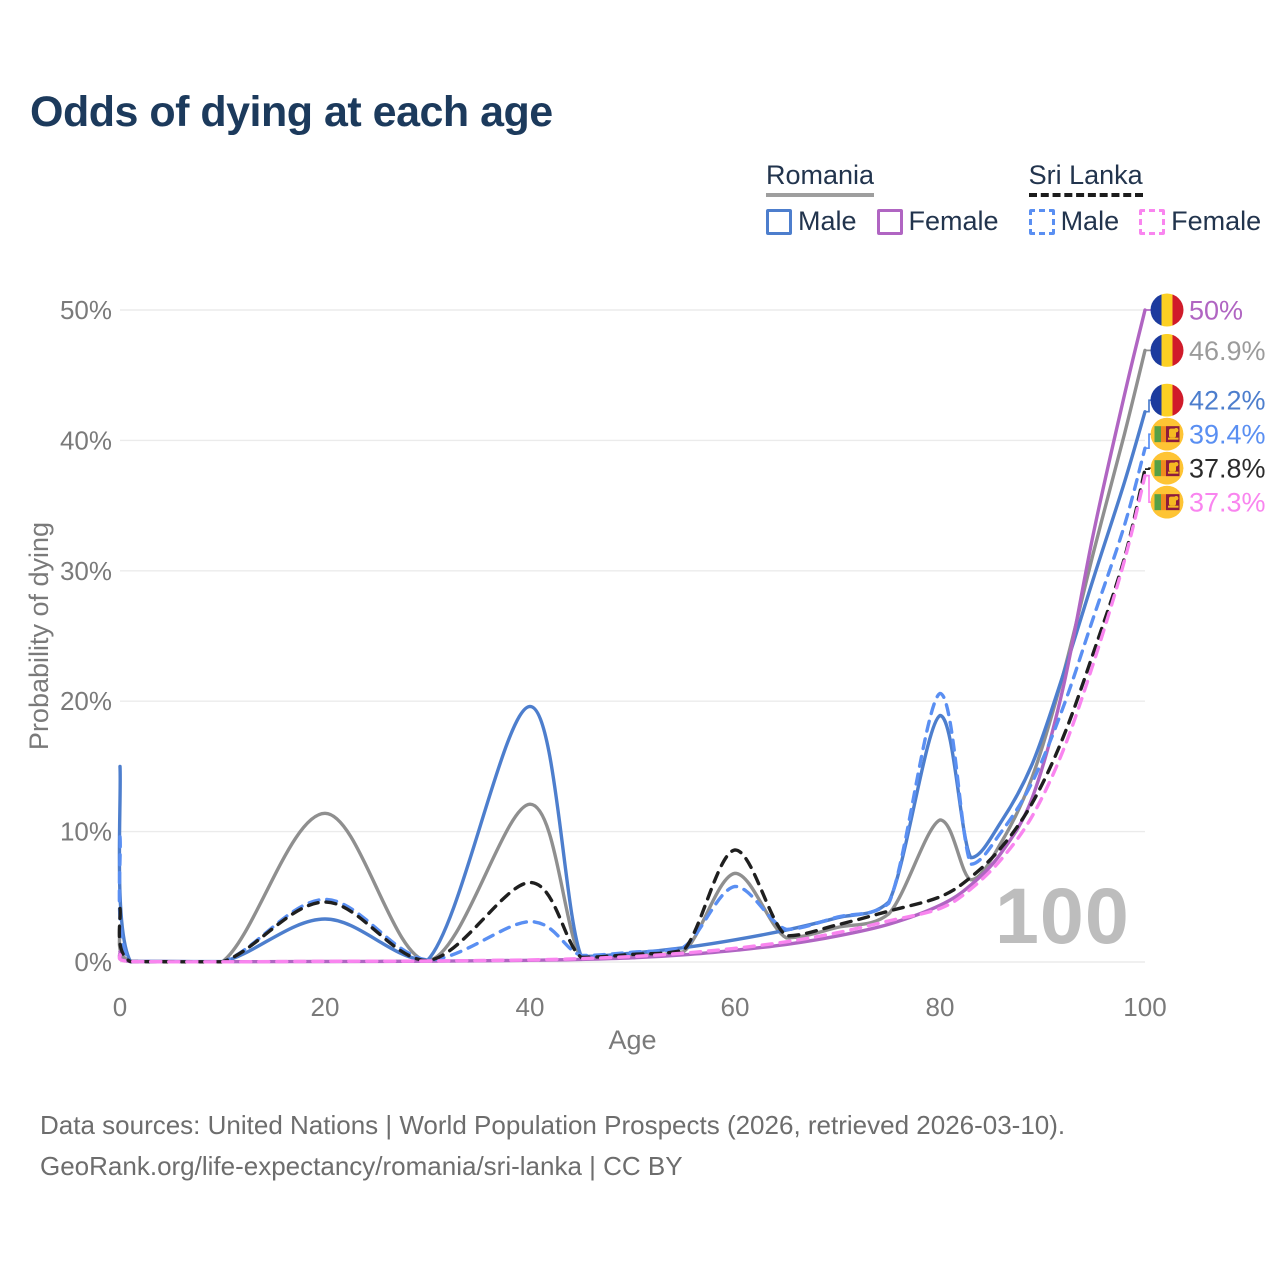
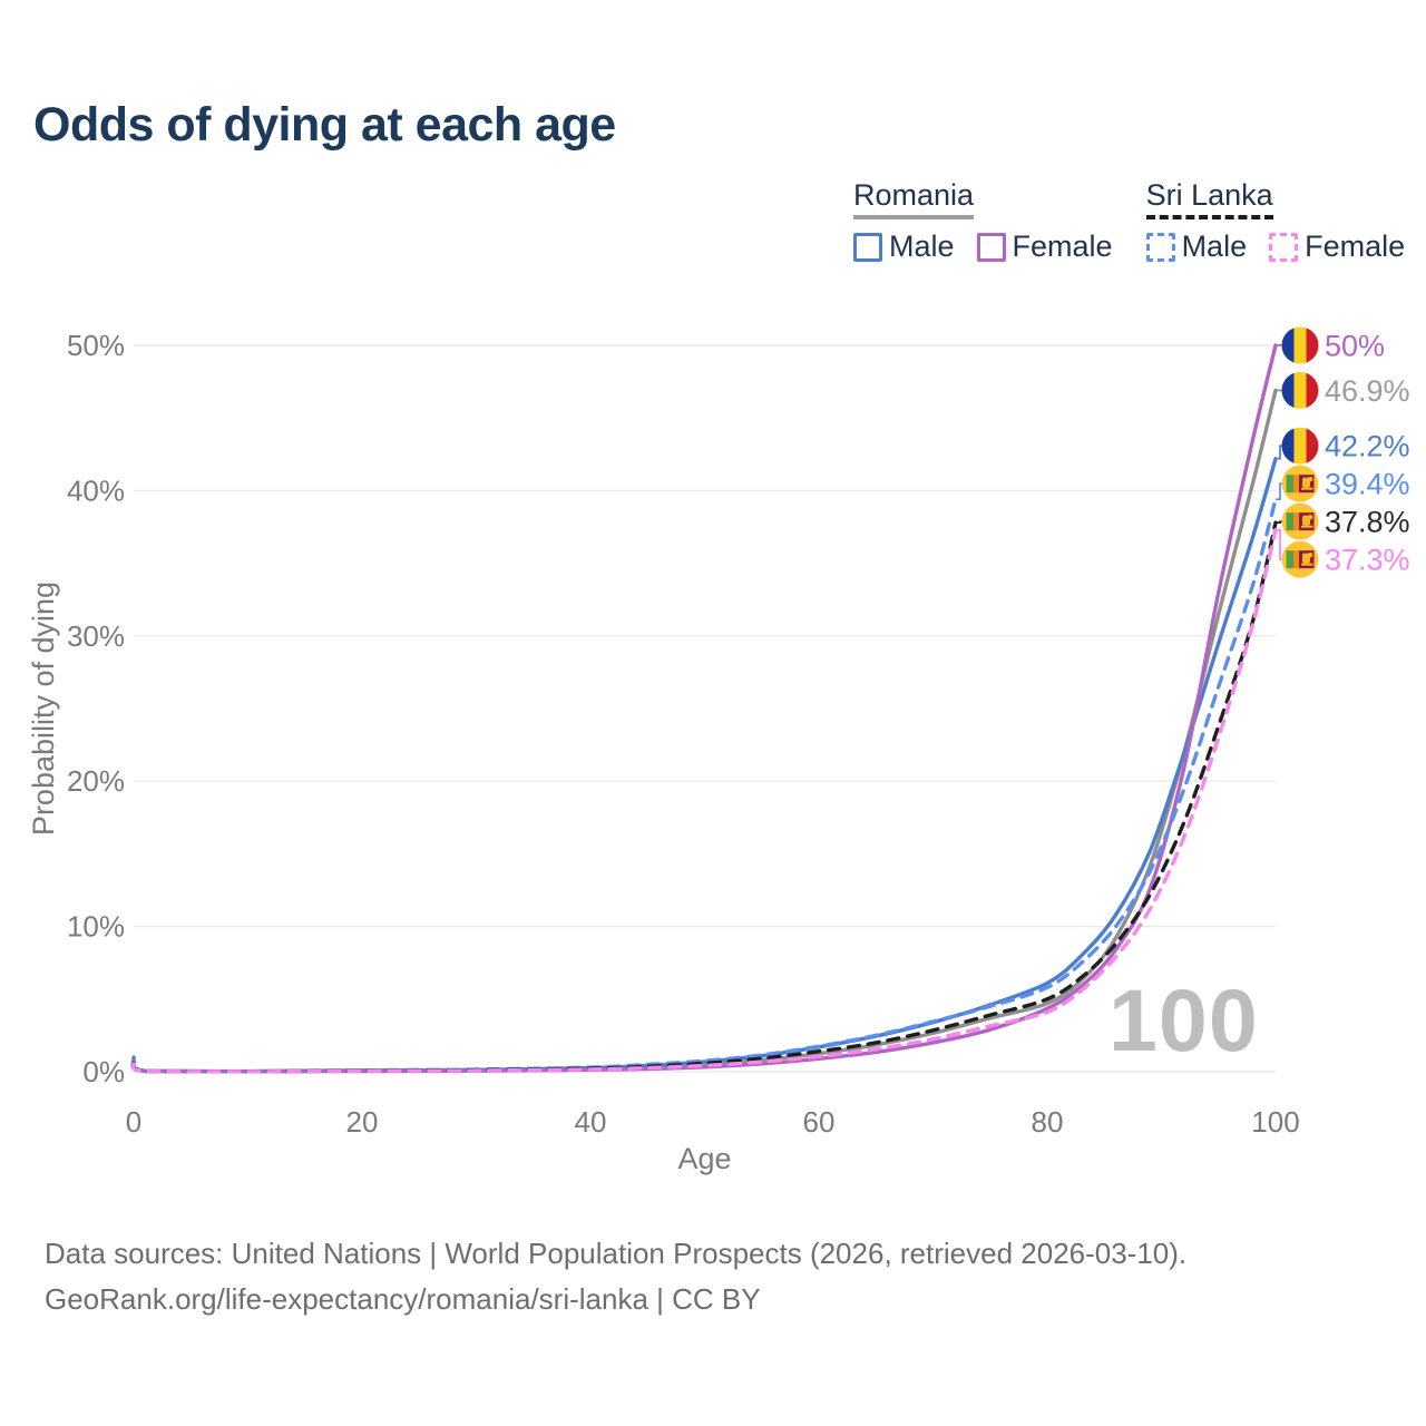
Romania/0: 2.8% -> 0.9%
Romania Male/0: 15.0% -> 1.0%
Sri Lanka Male/0: 9.6% -> 0.7%
Sri Lanka/0: 4.1% -> 0.6%
Romania/20: 11.4% -> 0.1%
Romania Male/20: 3.3% -> 0.1%
Sri Lanka Male/20: 4.8% -> 0.1%
Sri Lanka/20: 4.6% -> 0.1%
Romania/40: 12.1% -> 0.2%
Romania Male/40: 19.6% -> 0.3%
Sri Lanka Male/40: 3.1% -> 0.3%
Sri Lanka/40: 6.1% -> 0.2%
Romania/60: 6.8% -> 1.2%
Sri Lanka Male/60: 5.8% -> 1.8%
Sri Lanka/60: 8.6% -> 1.4%
Romania/80: 10.9% -> 4.7%
Romania Male/80: 18.9% -> 6.1%
Sri Lanka Male/80: 20.6% -> 5.8%
